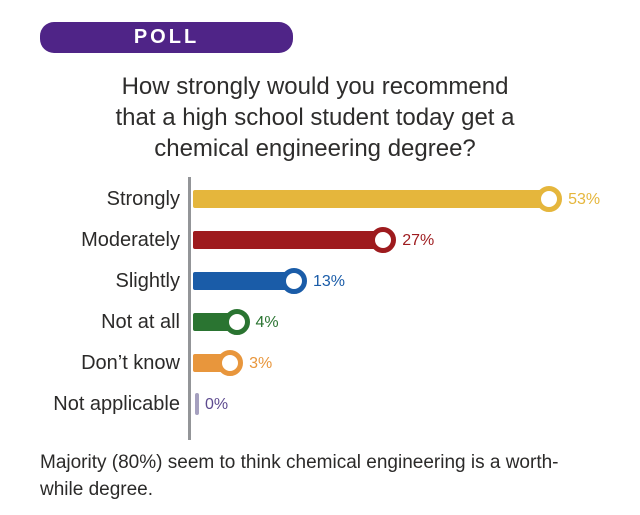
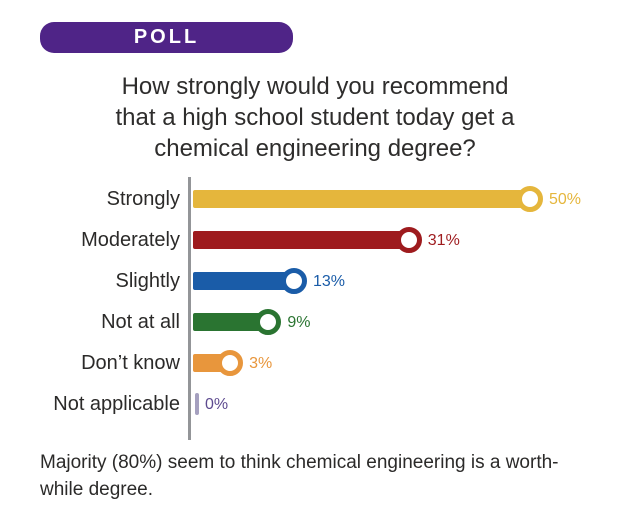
Strongly: 53% -> 50%
Moderately: 27% -> 31%
Not at all: 4% -> 9%
